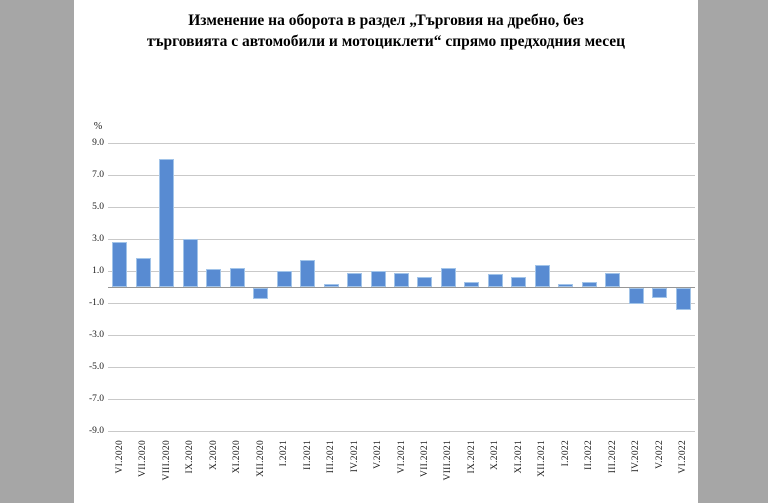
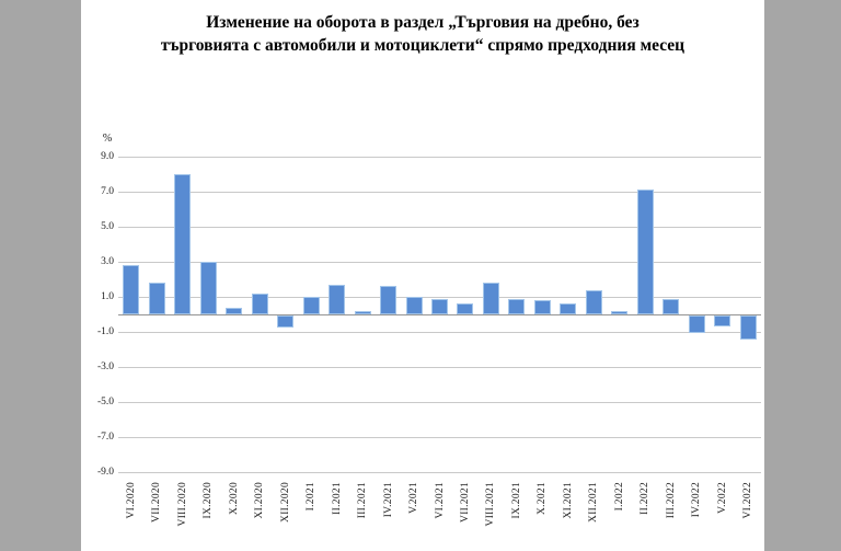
X.2020: 1.1 -> 0.4
IV.2021: 0.9 -> 1.6
VIII.2021: 1.2 -> 1.8
IX.2021: 0.3 -> 0.9
II.2022: 0.3 -> 7.1
